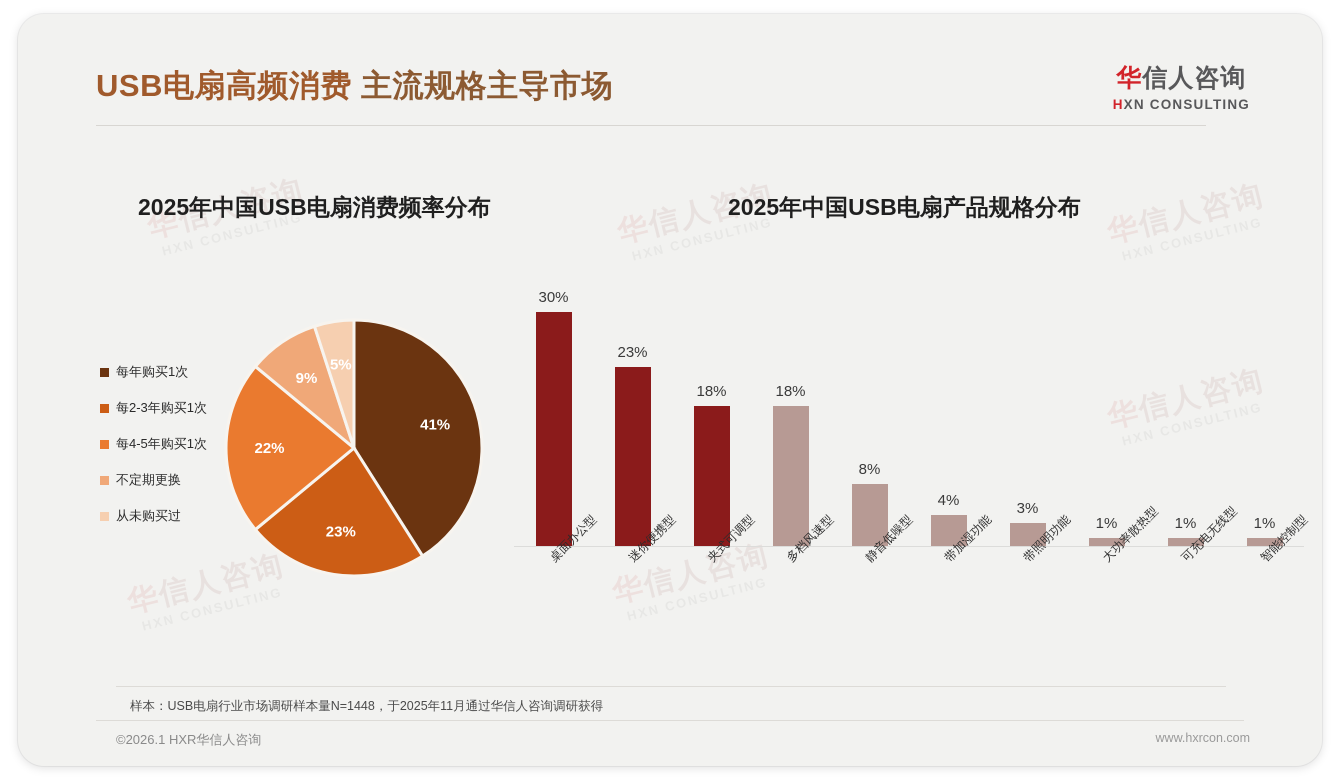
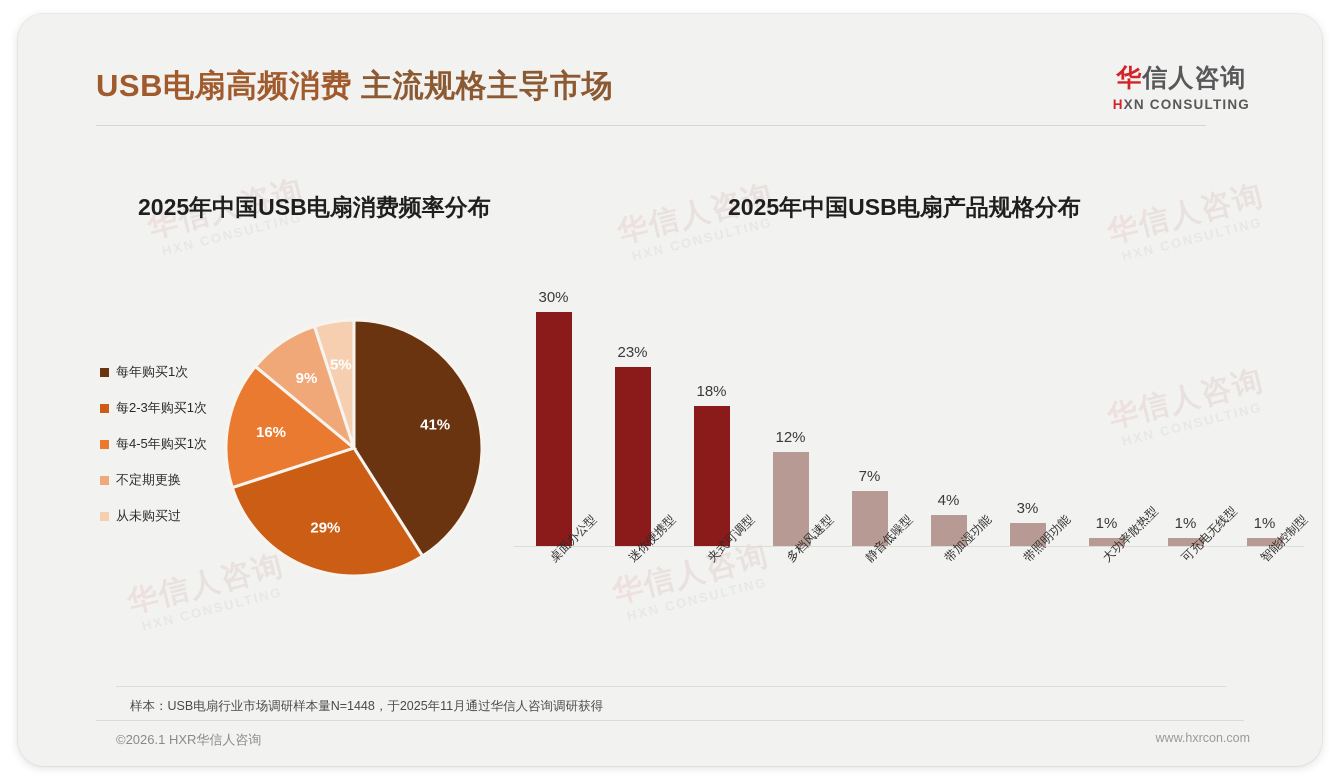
2025年中国USB电扇消费频率分布/每2-3年购买1次: 23% -> 29%
2025年中国USB电扇消费频率分布/每4-5年购买1次: 22% -> 16%
2025年中国USB电扇产品规格分布/多档风速型: 18% -> 12%
2025年中国USB电扇产品规格分布/静音低噪型: 8% -> 7%
